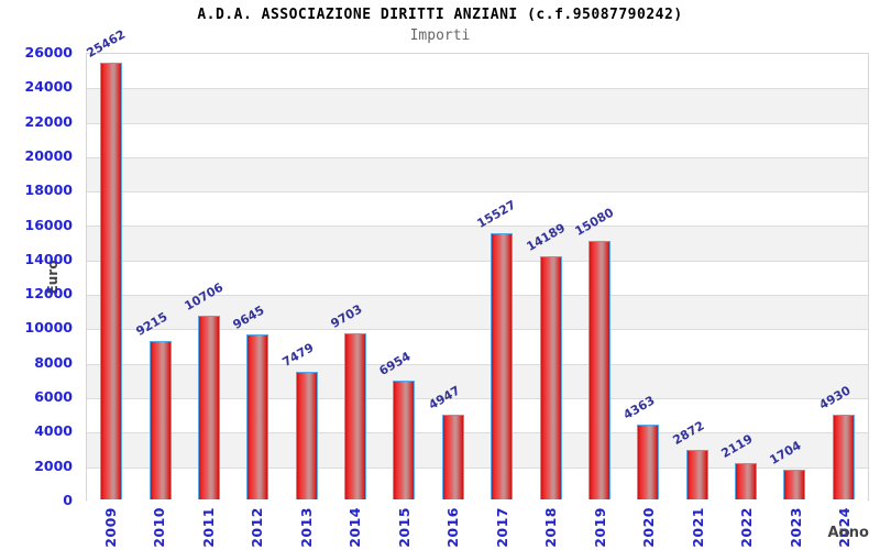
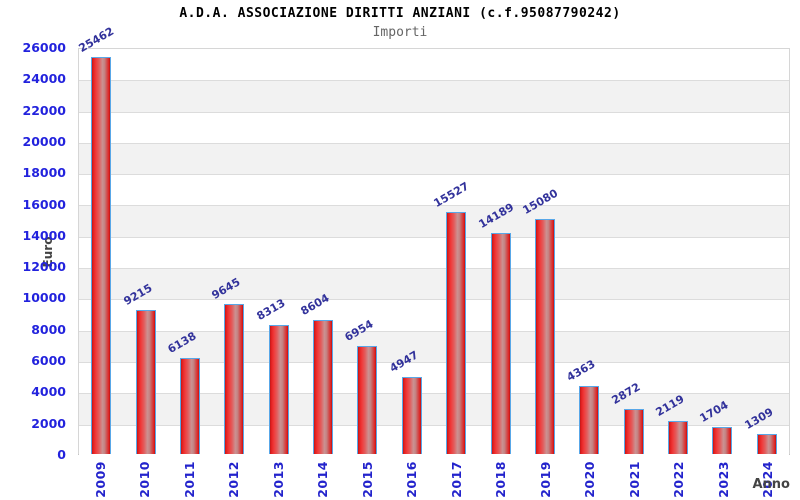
2011: 10706 -> 6138
2013: 7479 -> 8313
2014: 9703 -> 8604
2024: 4930 -> 1309
